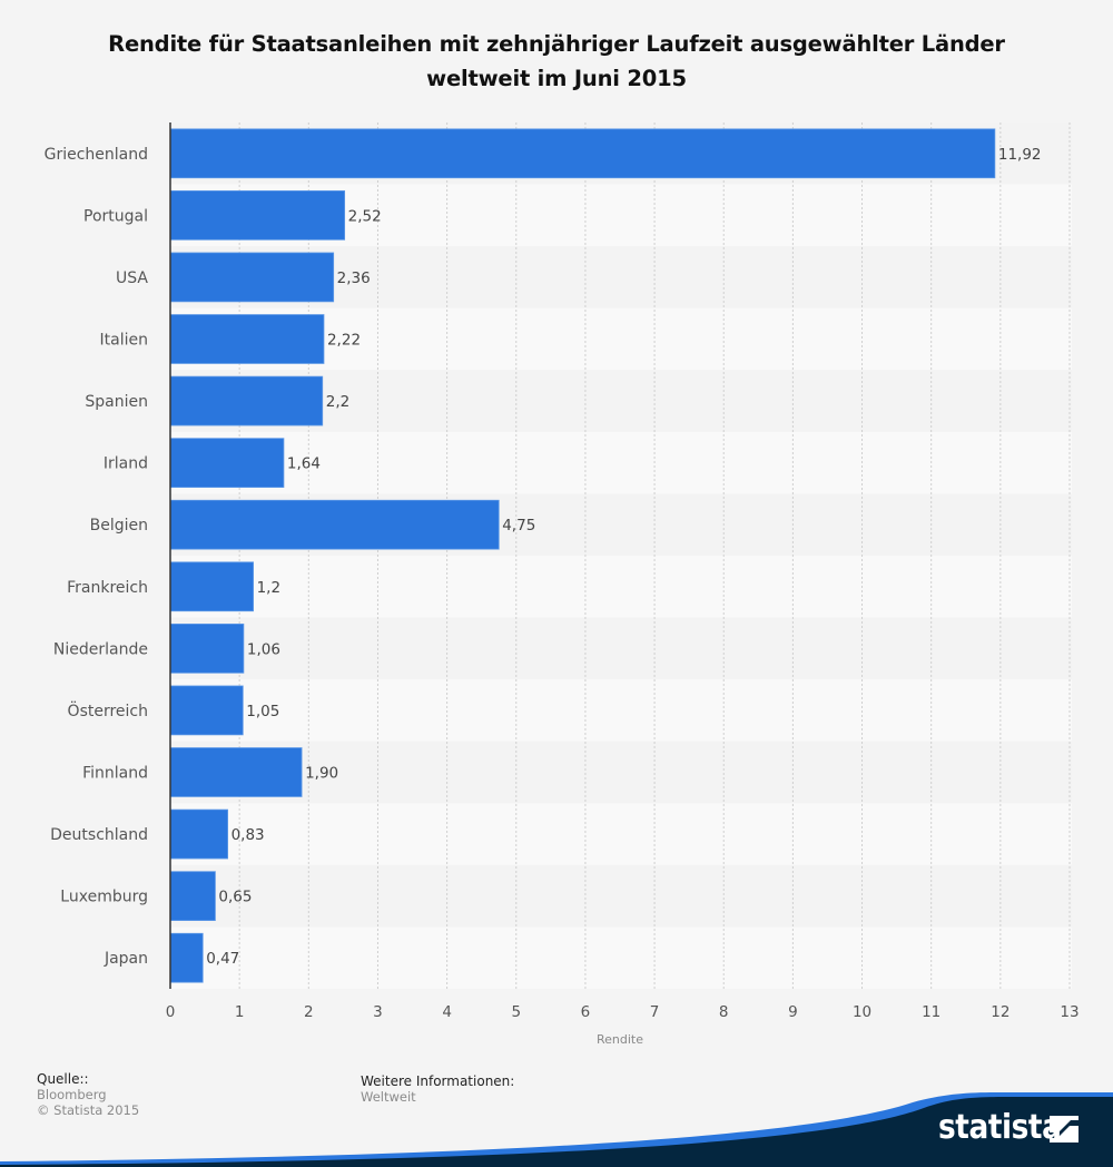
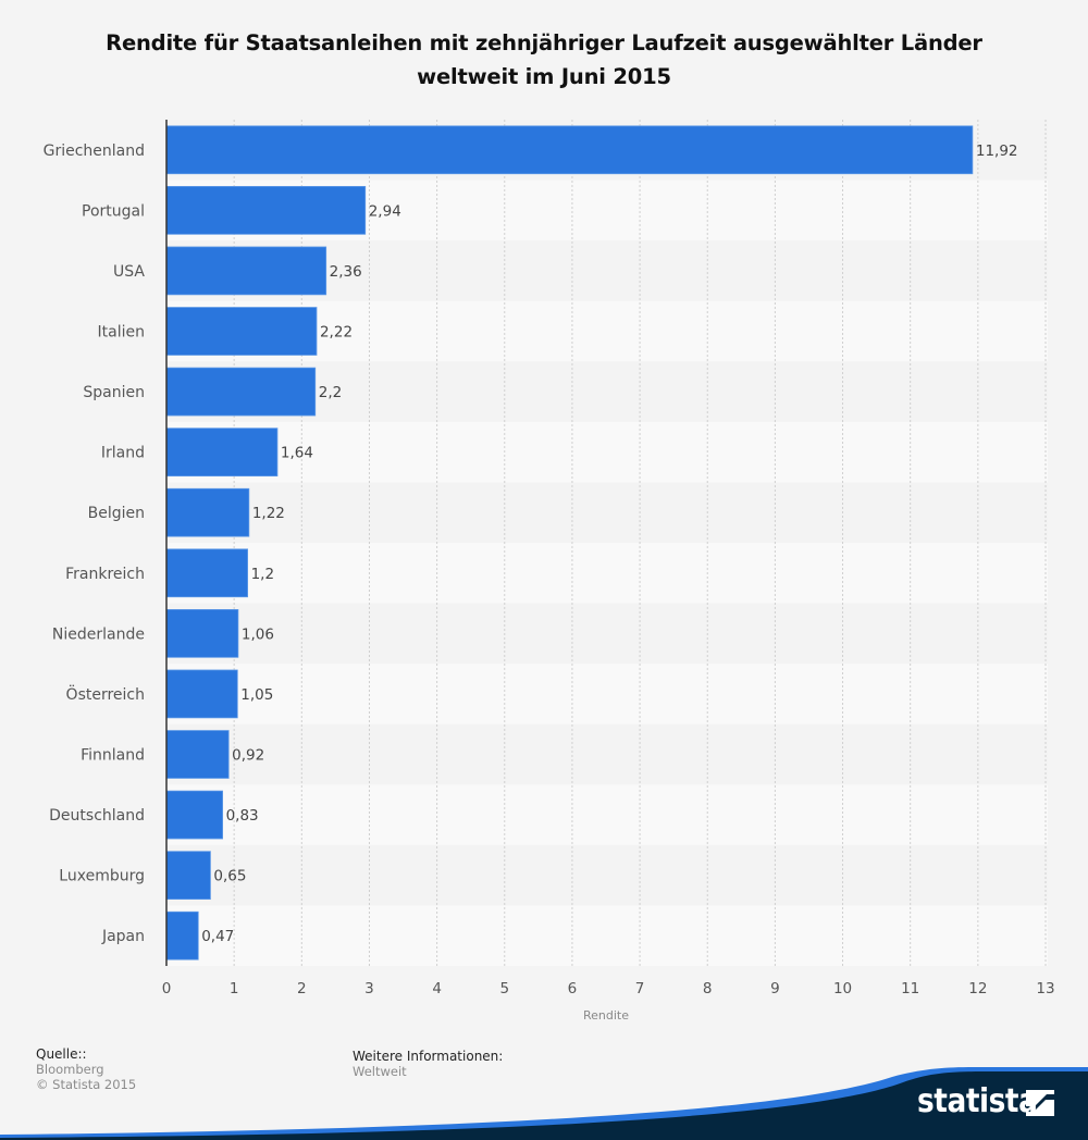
Portugal: 2,52 -> 2,94
Belgien: 4,75 -> 1,22
Finnland: 1,90 -> 0,92
